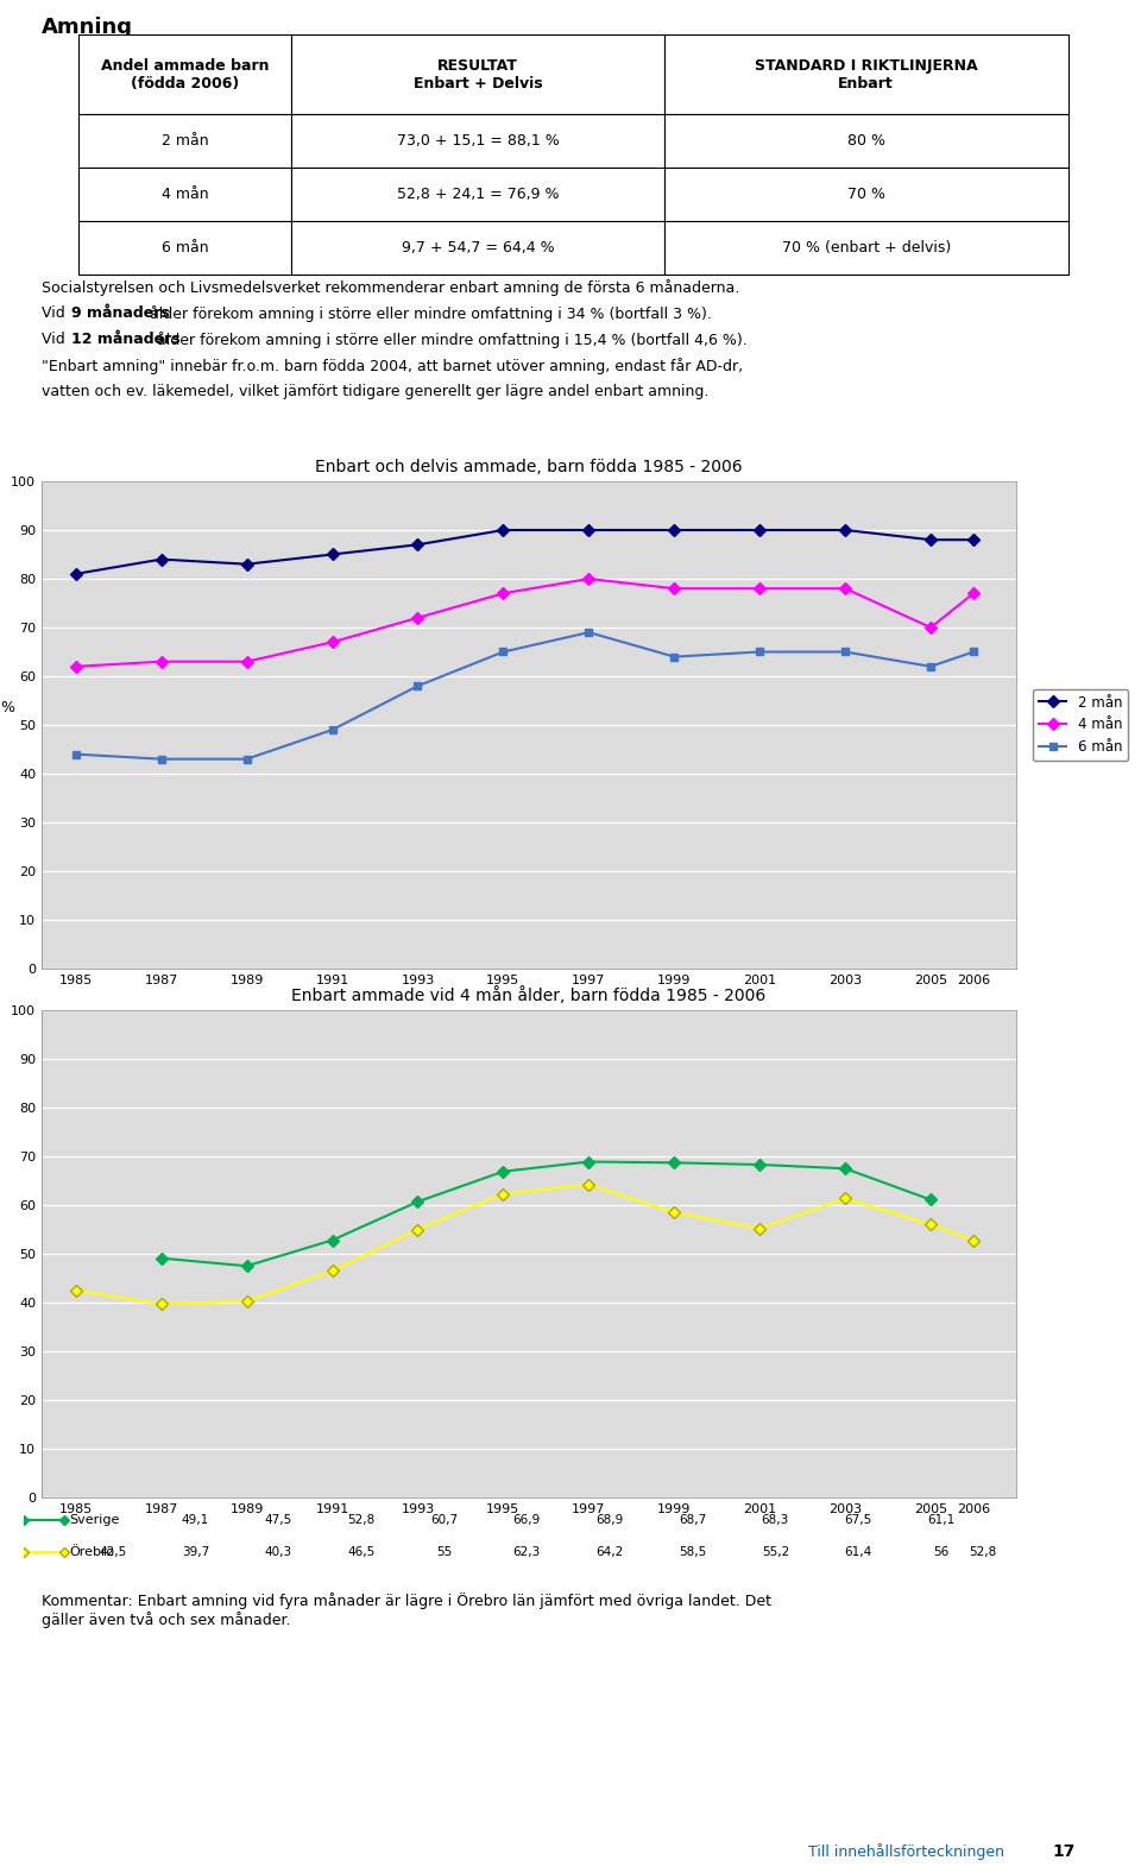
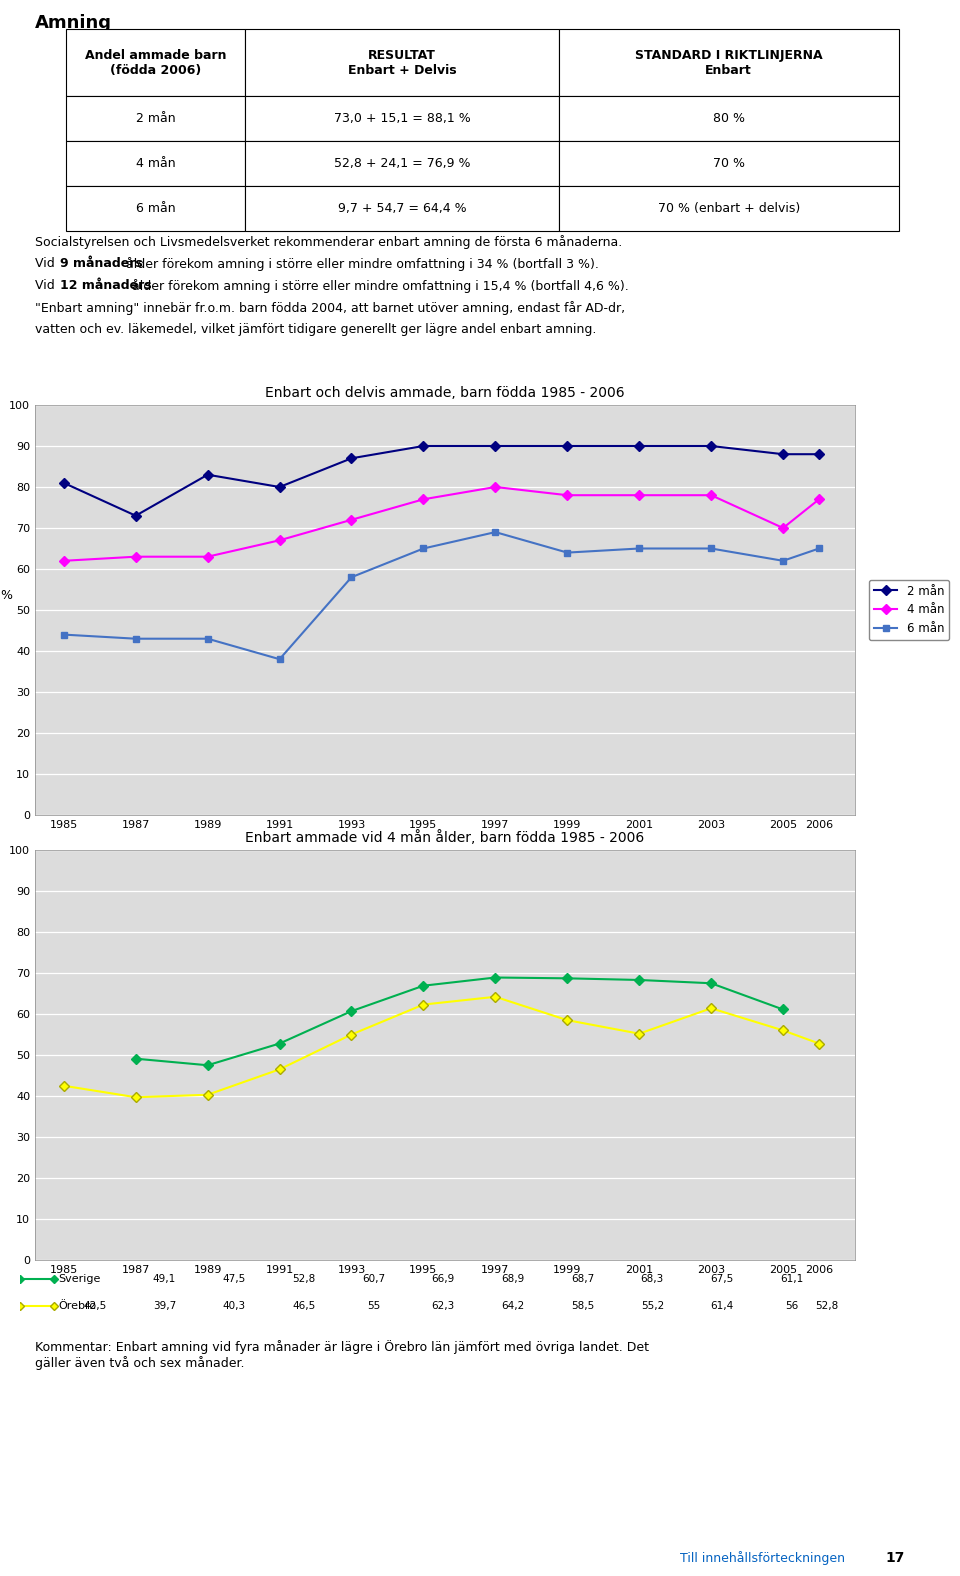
Enbart och delvis ammade, barn födda 1985 - 2006/2 mån/1987: 84 -> 73
Enbart och delvis ammade, barn födda 1985 - 2006/2 mån/1991: 85 -> 80
Enbart och delvis ammade, barn födda 1985 - 2006/6 mån/1991: 49 -> 38
